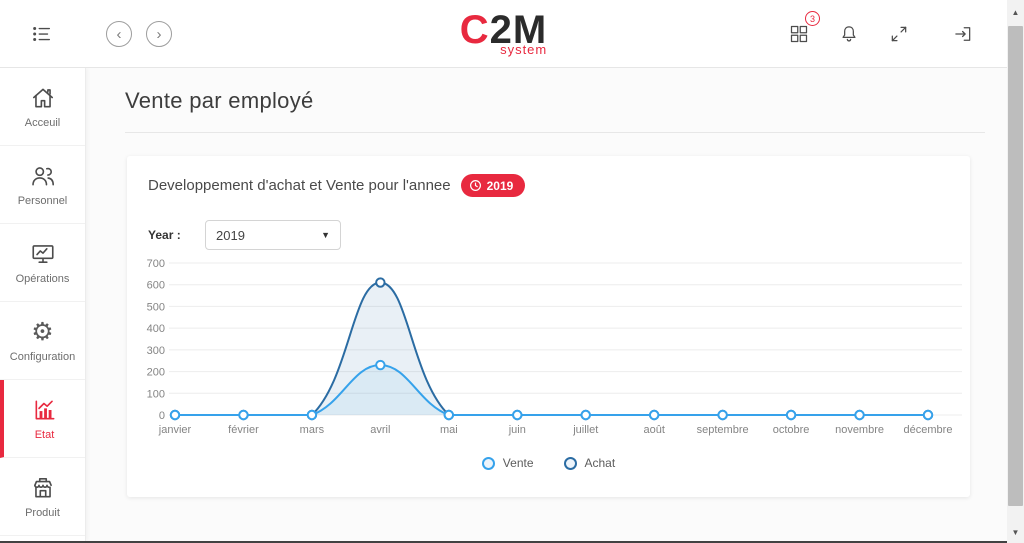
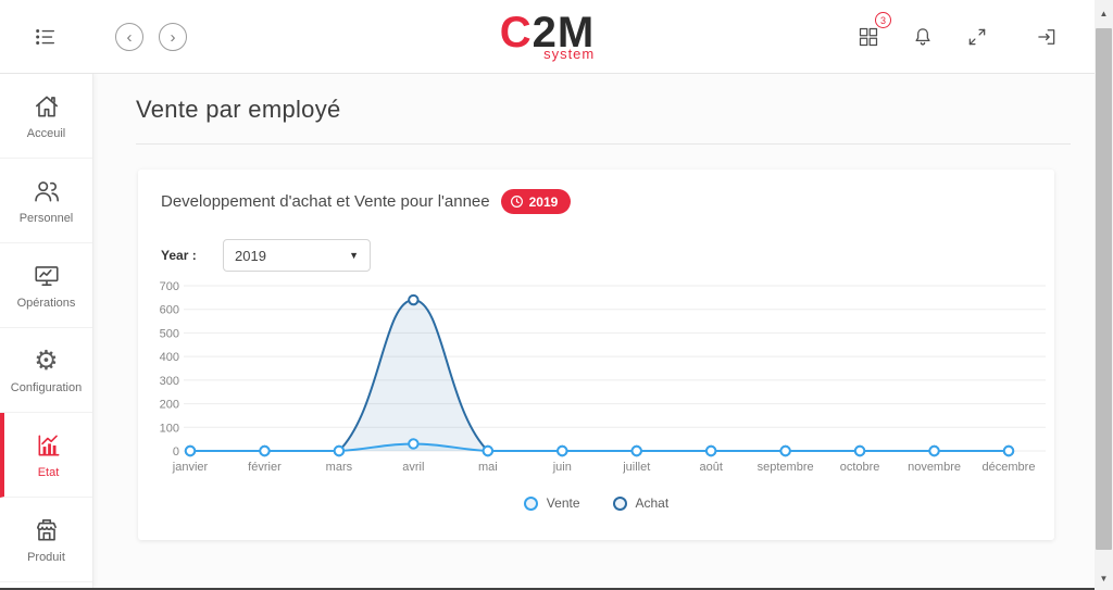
Vente/avril: 230 -> 30
Achat/avril: 610 -> 640
